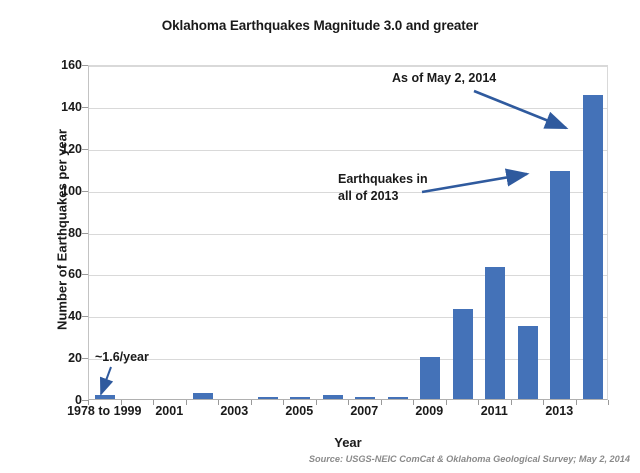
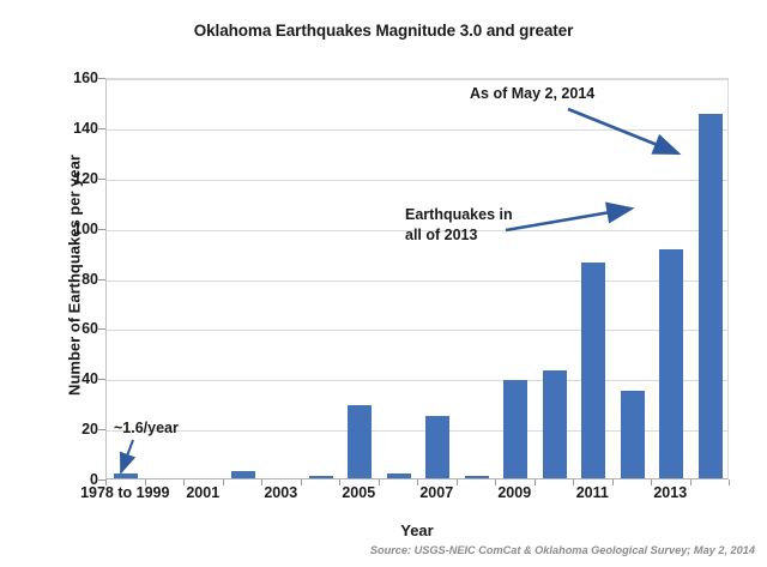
2005: 1 -> 29
2007: 1 -> 25
2009: 20 -> 39
2011: 63 -> 86
2013: 109 -> 91
